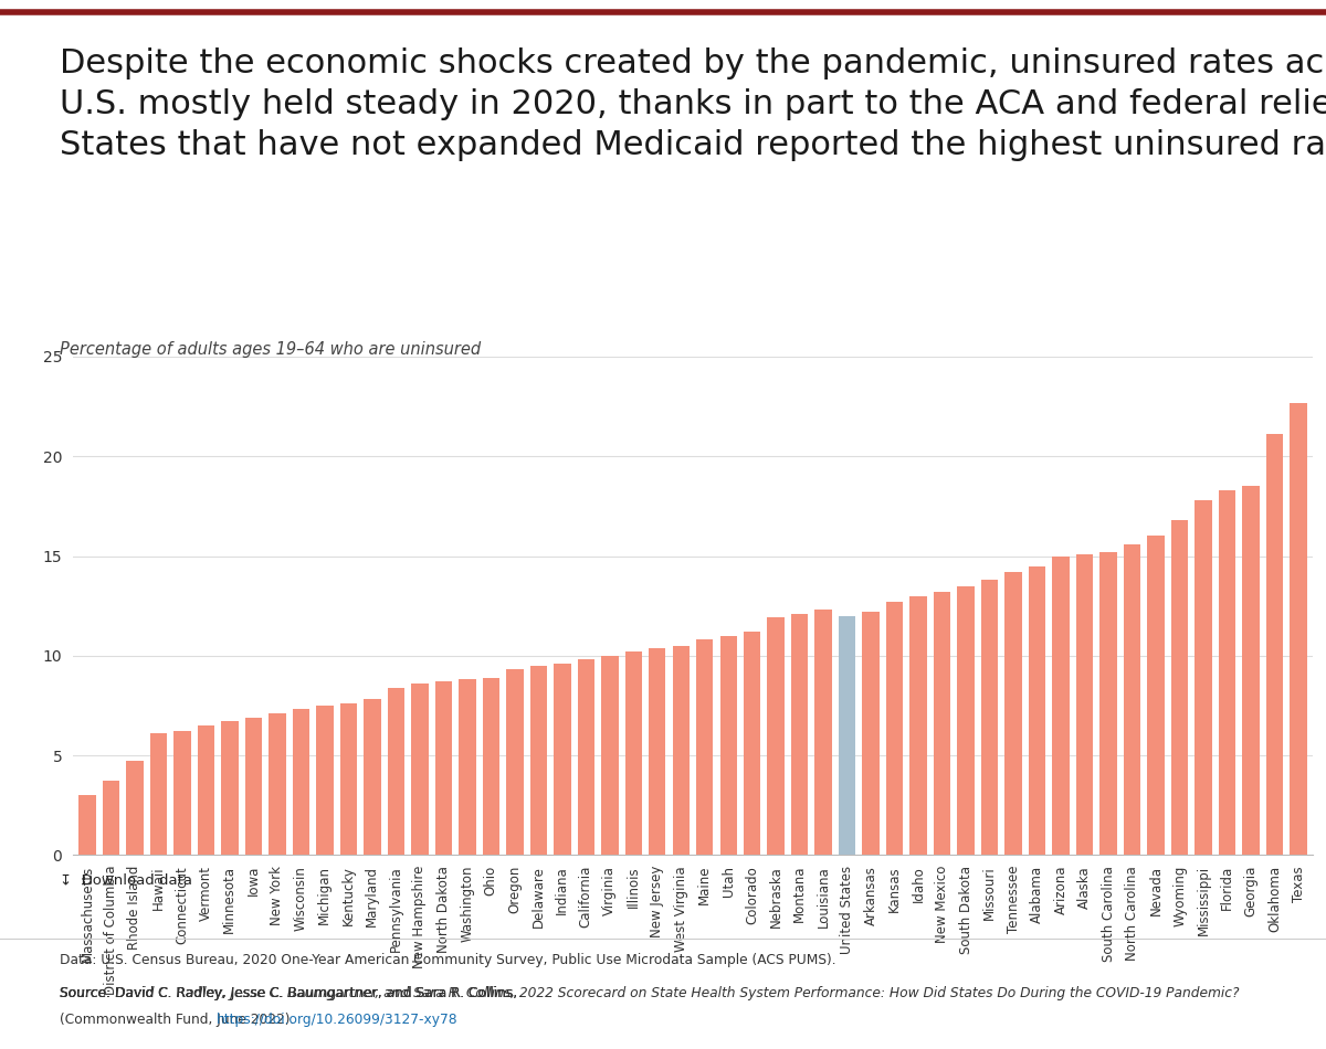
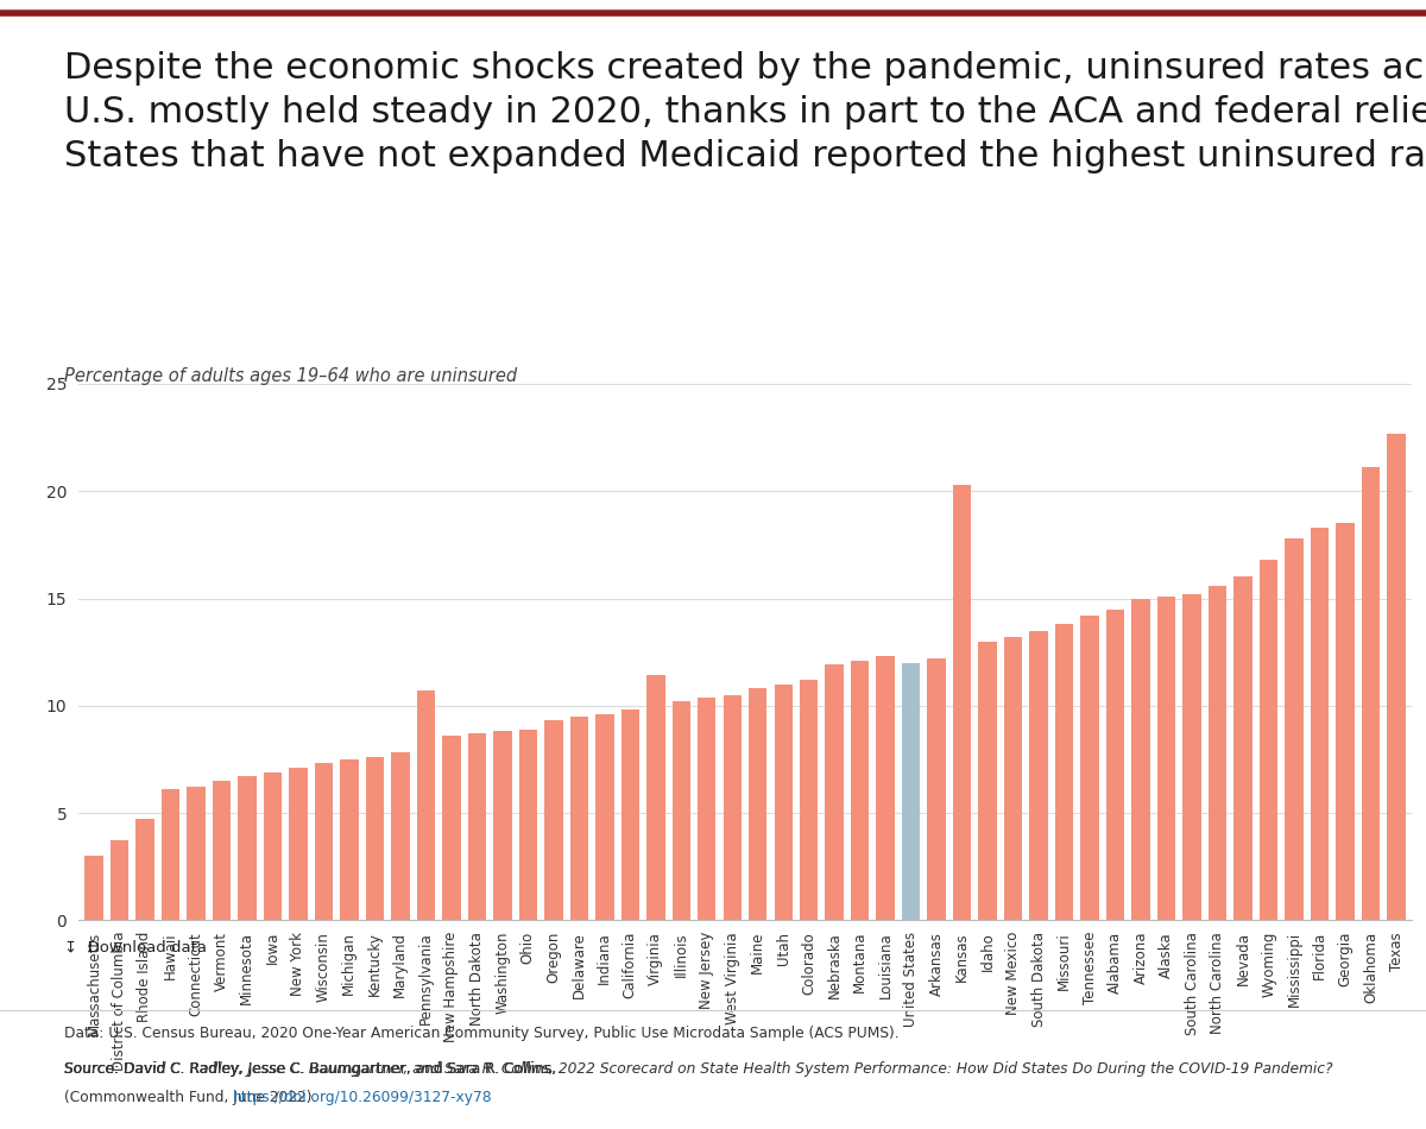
Pennsylvania: 8.4 -> 10.7
Virginia: 10.0 -> 11.4
Kansas: 12.7 -> 20.3
